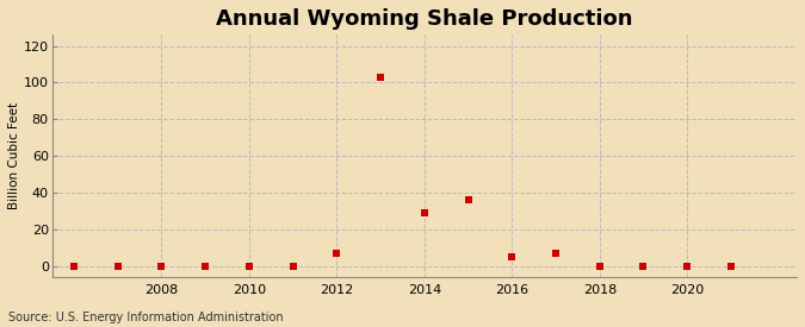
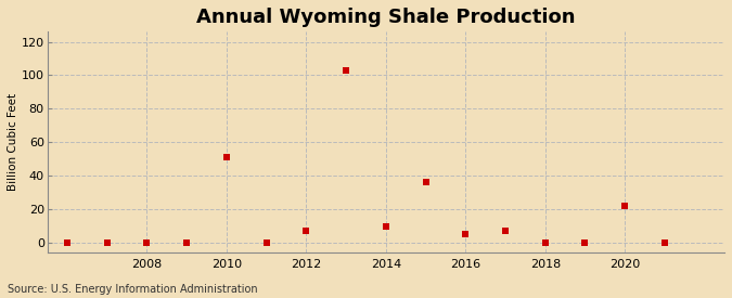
2010: 0 -> 51
2014: 29 -> 10
2020: 0 -> 22
